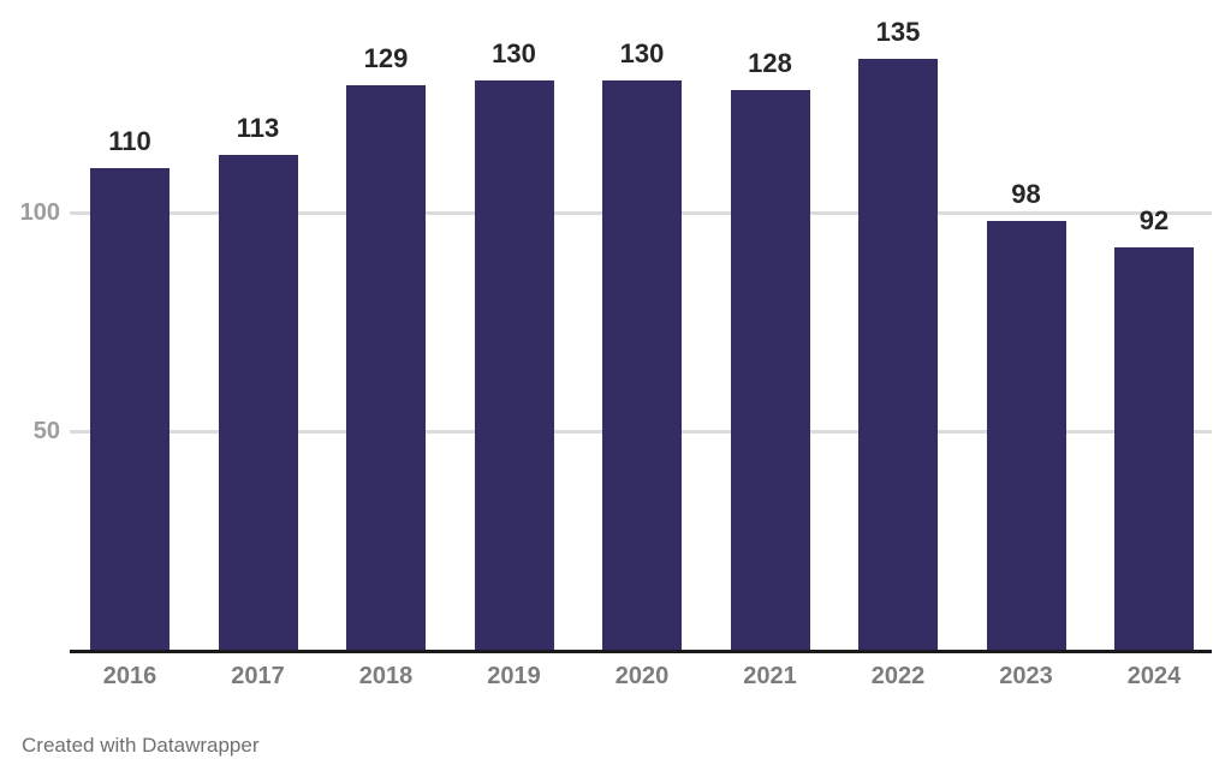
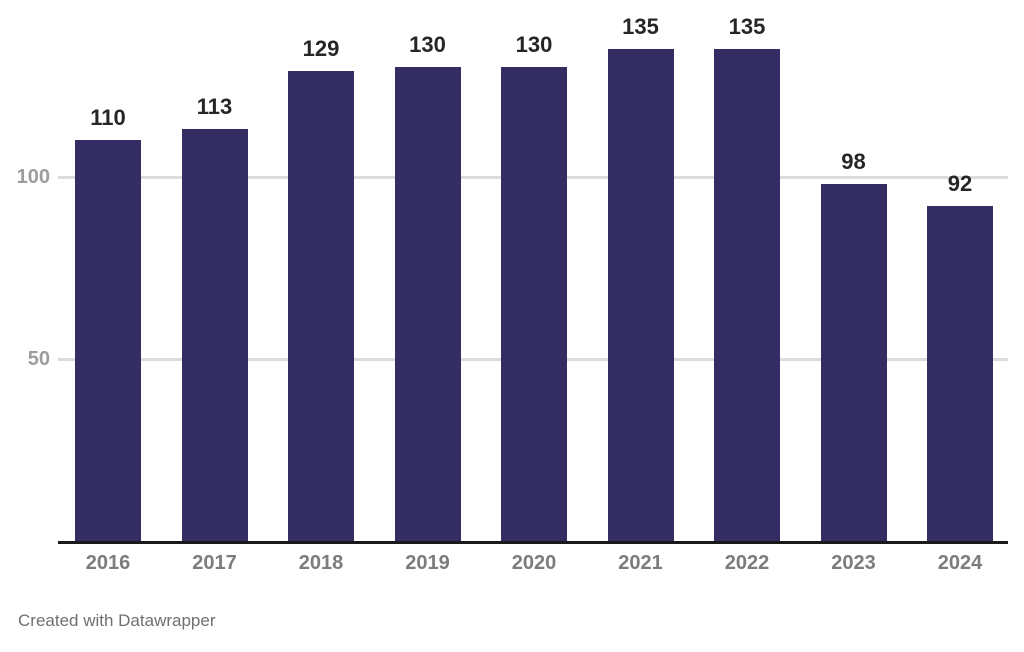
2021: 128 -> 135
